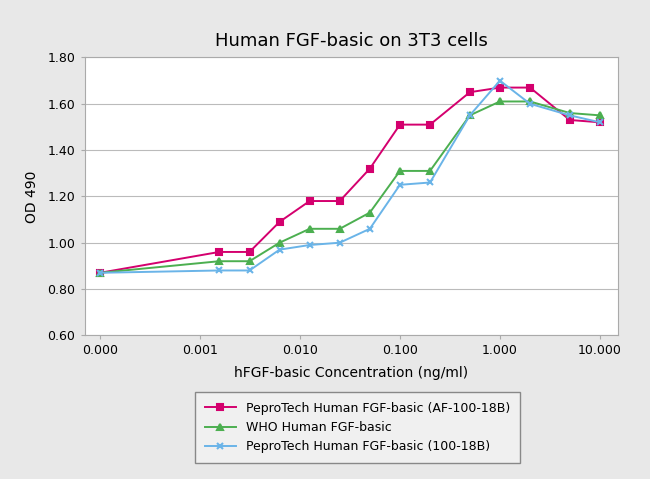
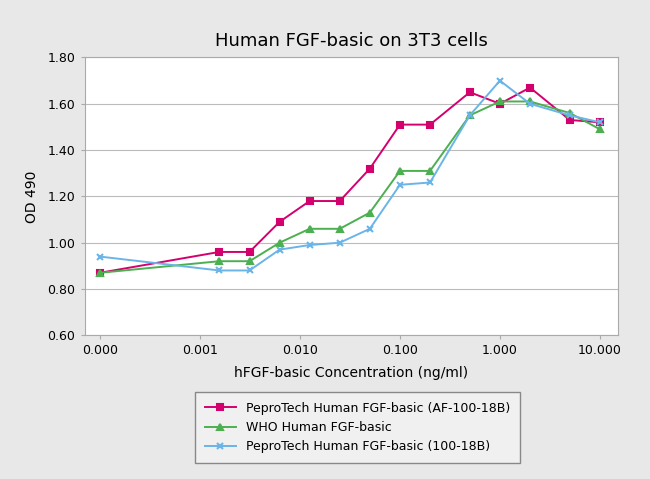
PeproTech Human FGF-basic (100-18B)/0.000: 0.87 -> 0.94
PeproTech Human FGF-basic (AF-100-18B)/1.000: 1.67 -> 1.60
WHO Human FGF-basic/10.000: 1.55 -> 1.49
